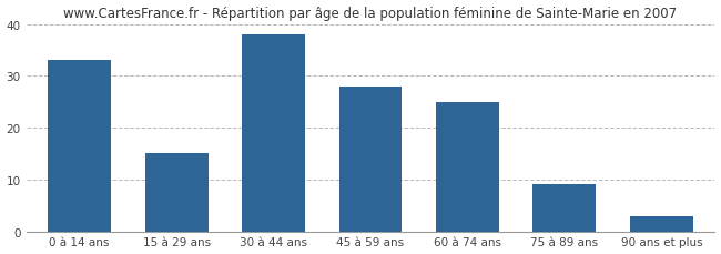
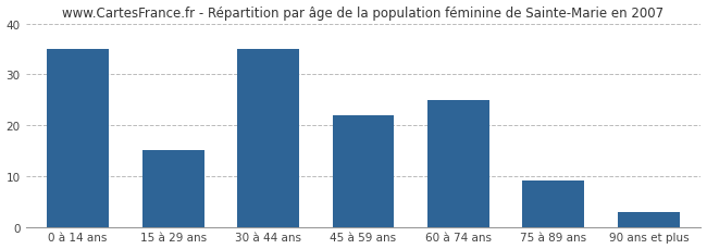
0 à 14 ans: 33 -> 35
30 à 44 ans: 38 -> 35
45 à 59 ans: 28 -> 22
